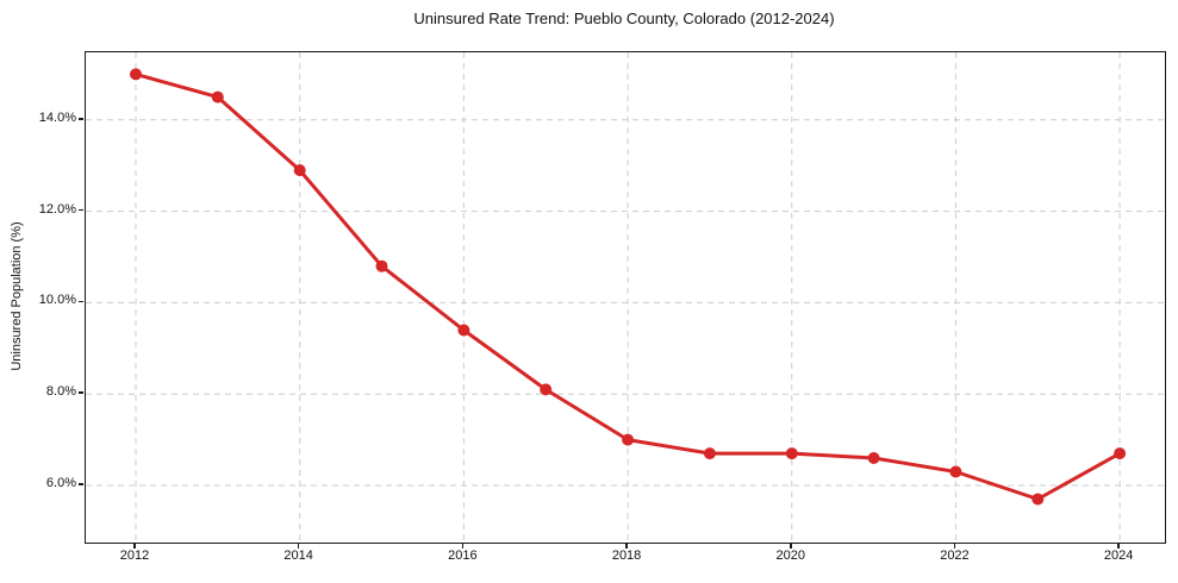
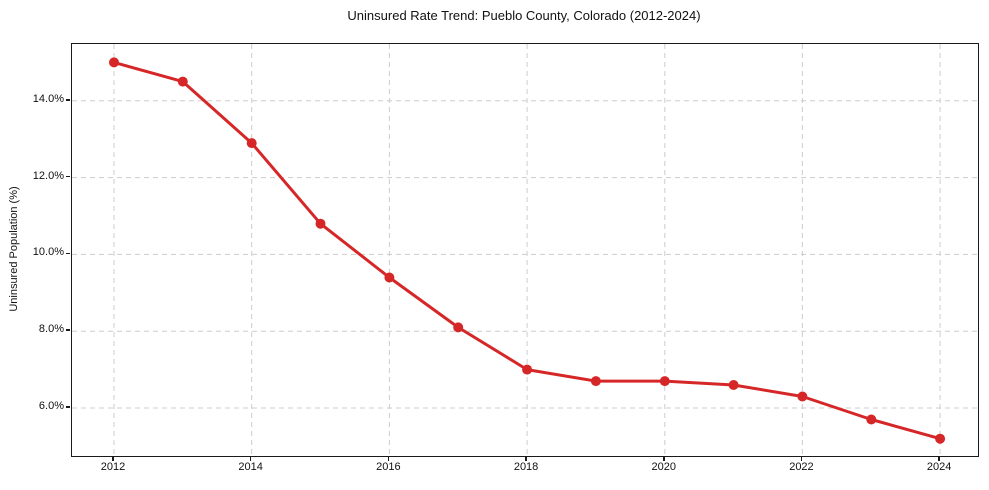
2024: 6.7% -> 5.2%
